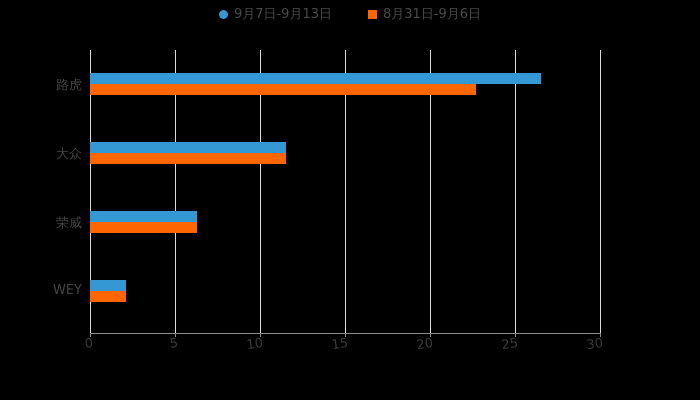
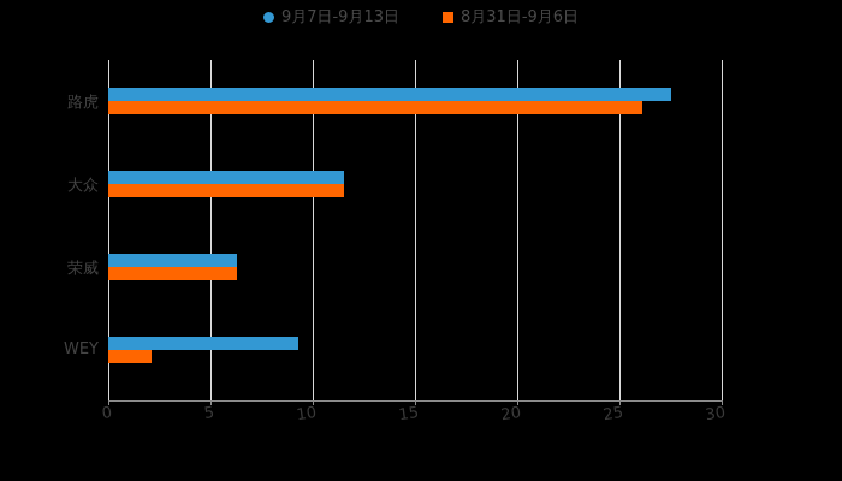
9月7日-9月13日/路虎: 26.5 -> 27.5
8月31日-9月6日/路虎: 22.7 -> 26.1
9月7日-9月13日/WEY: 2.1 -> 9.3
